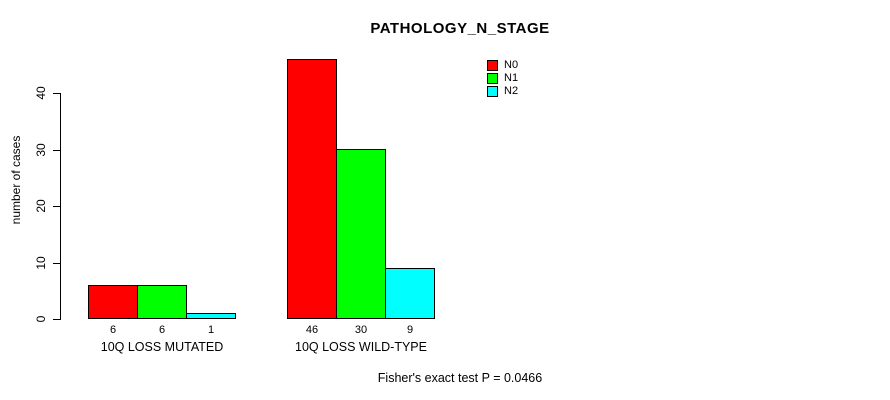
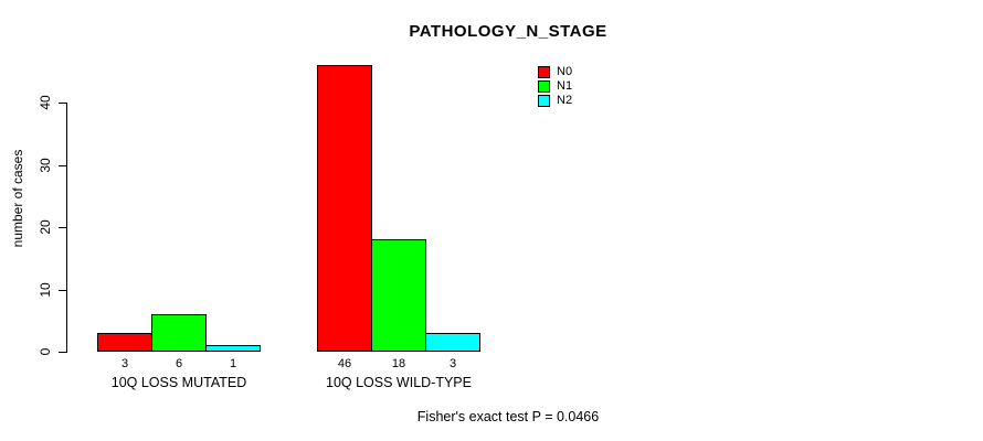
N0/10Q LOSS MUTATED: 6 -> 3
N1/10Q LOSS WILD-TYPE: 30 -> 18
N2/10Q LOSS WILD-TYPE: 9 -> 3
